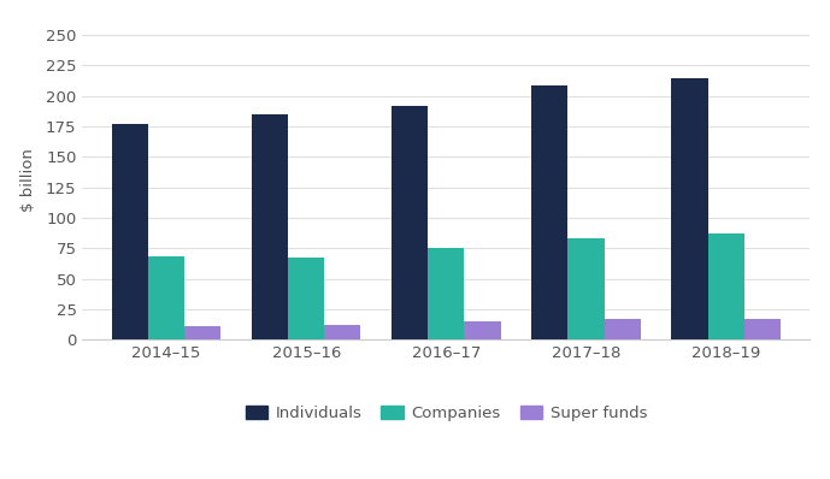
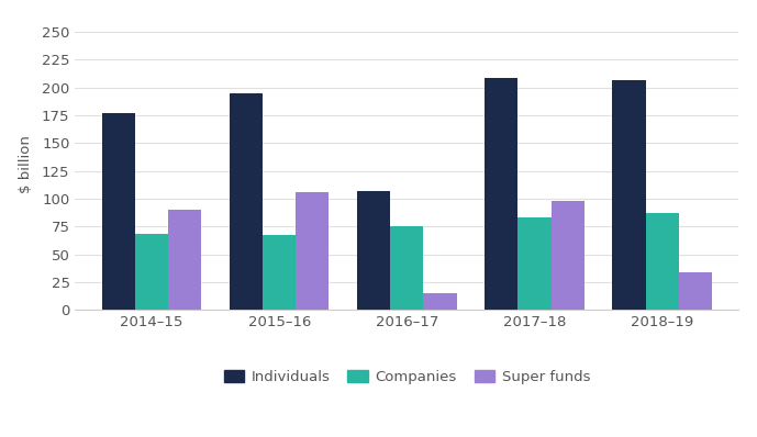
Super funds/2014–15: 11 -> 90
Individuals/2015–16: 185 -> 195
Super funds/2015–16: 12 -> 106
Individuals/2016–17: 192 -> 107
Super funds/2017–18: 17 -> 98
Individuals/2018–19: 214 -> 206
Super funds/2018–19: 17 -> 34
